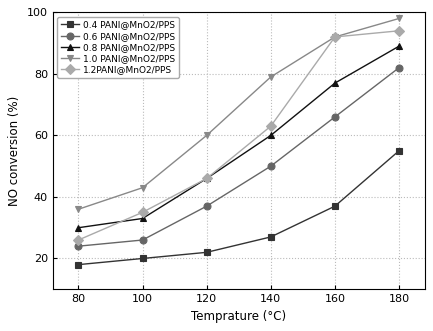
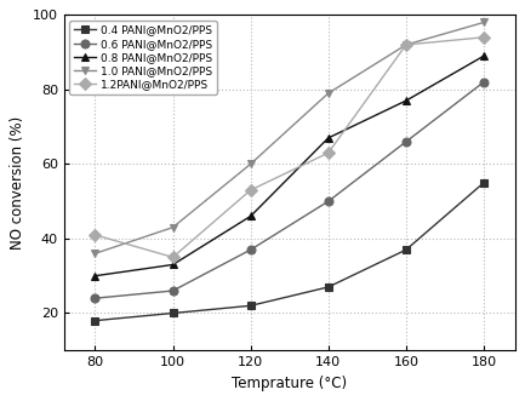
1.2PANI@MnO2/PPS/80: 26 -> 41
1.2PANI@MnO2/PPS/120: 46 -> 53
0.8 PANI@MnO2/PPS/140: 60 -> 67
